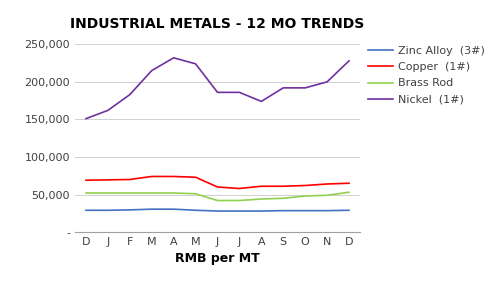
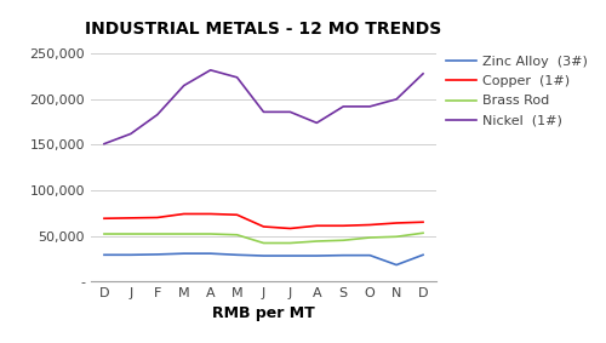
Zinc Alloy (3#)/N: 28,000 -> 18,000
